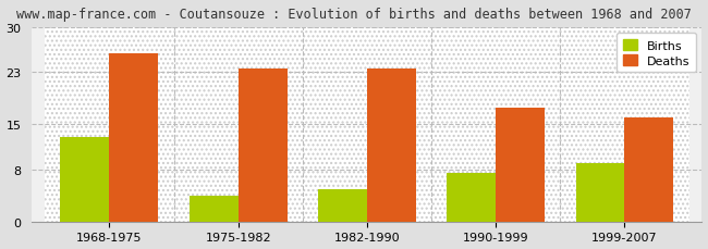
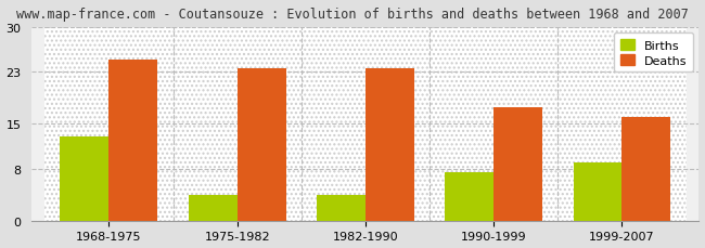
Deaths/1968-1975: 26.0 -> 25.0
Births/1982-1990: 5.0 -> 4.0
